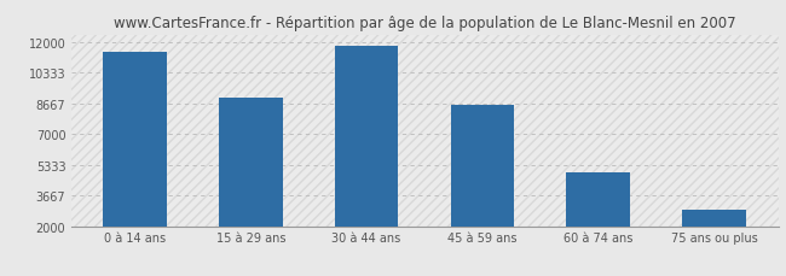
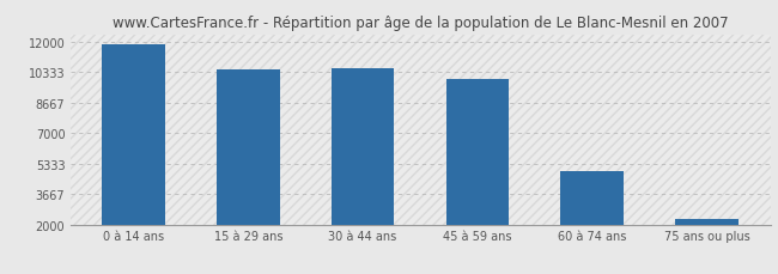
0 à 14 ans: 11500 -> 11900
15 à 29 ans: 9000 -> 10500
30 à 44 ans: 11800 -> 10600
45 à 59 ans: 8600 -> 10000
75 ans ou plus: 2900 -> 2300
